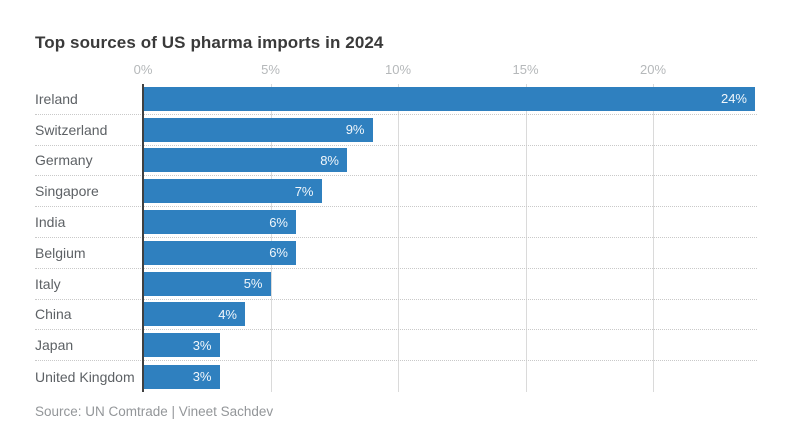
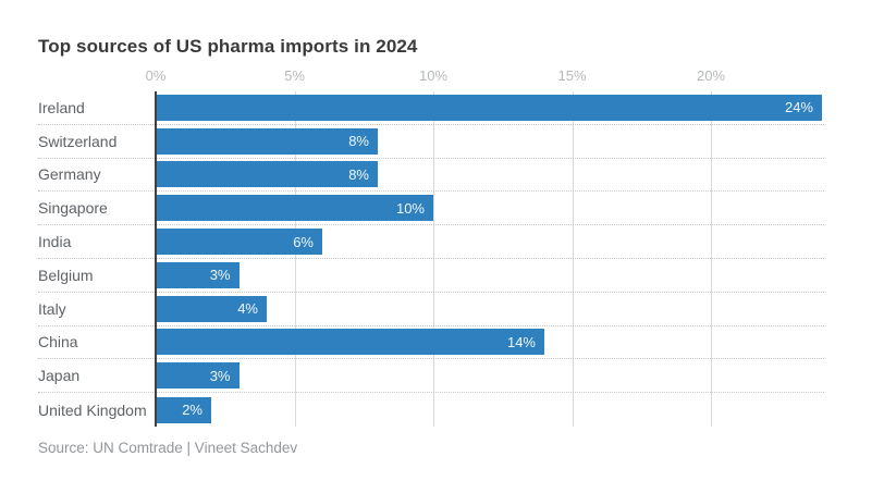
Switzerland: 9% -> 8%
Singapore: 7% -> 10%
Belgium: 6% -> 3%
Italy: 5% -> 4%
China: 4% -> 14%
United Kingdom: 3% -> 2%
